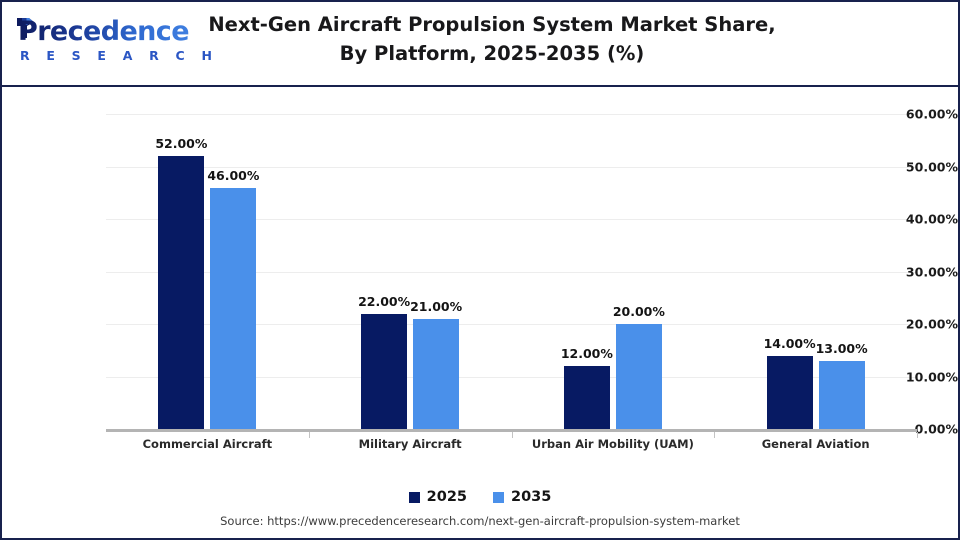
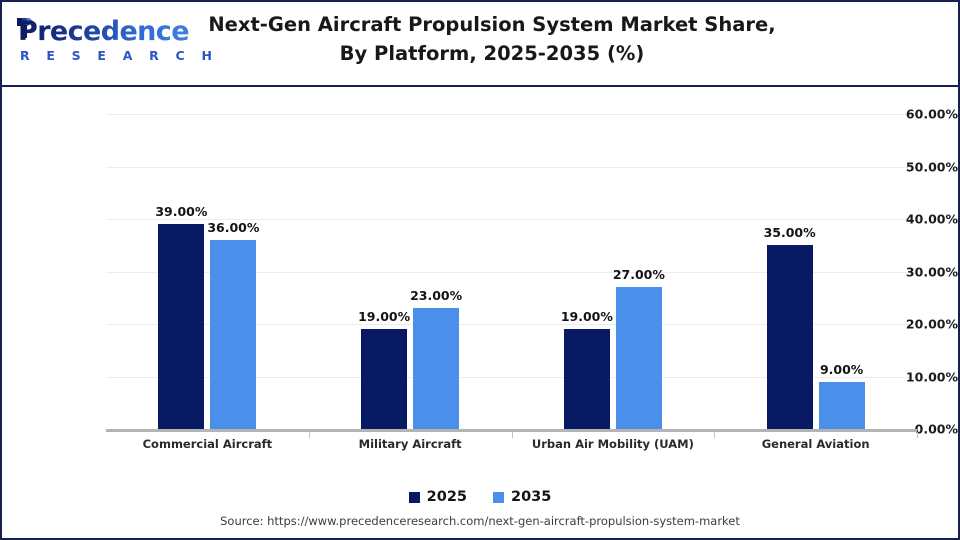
2025/Commercial Aircraft: 52.00% -> 39.00%
2035/Commercial Aircraft: 46.00% -> 36.00%
2025/Military Aircraft: 22.00% -> 19.00%
2035/Military Aircraft: 21.00% -> 23.00%
2025/Urban Air Mobility (UAM): 12.00% -> 19.00%
2035/Urban Air Mobility (UAM): 20.00% -> 27.00%
2025/General Aviation: 14.00% -> 35.00%
2035/General Aviation: 13.00% -> 9.00%
